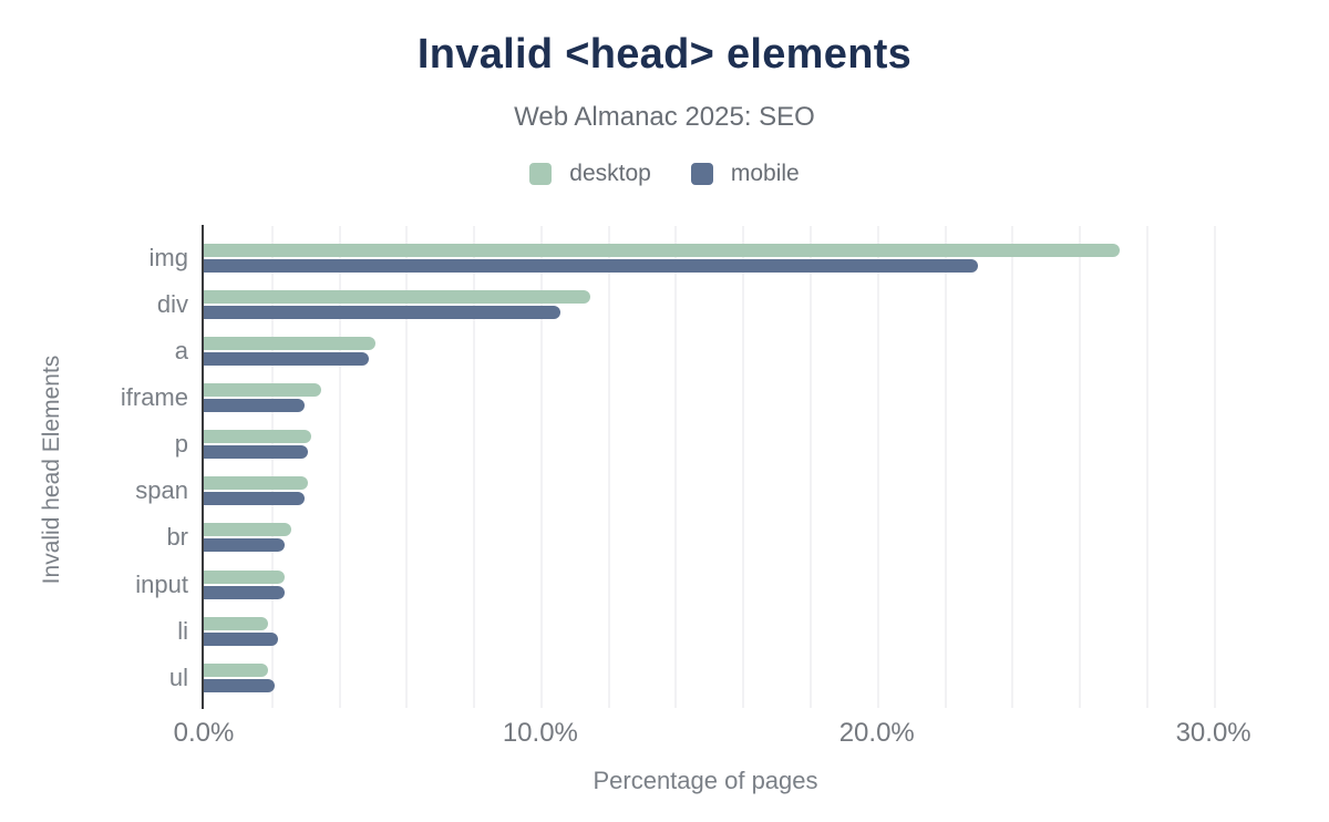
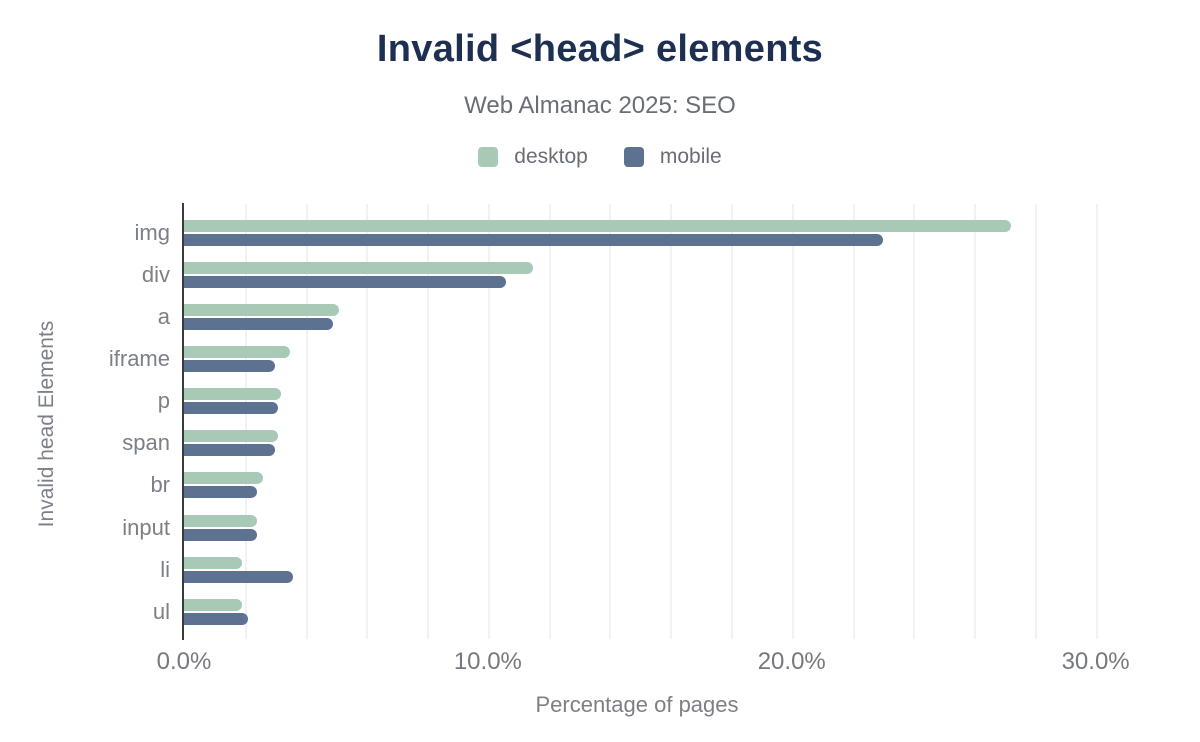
mobile/li: 2.2% -> 3.6%
